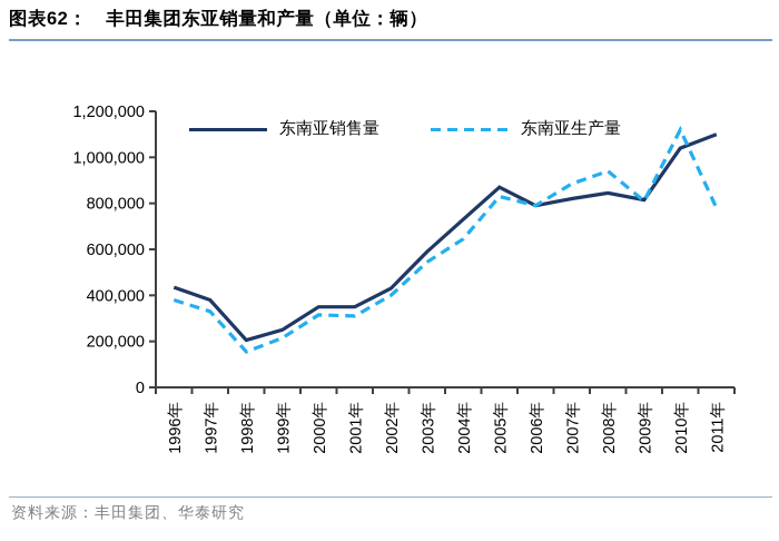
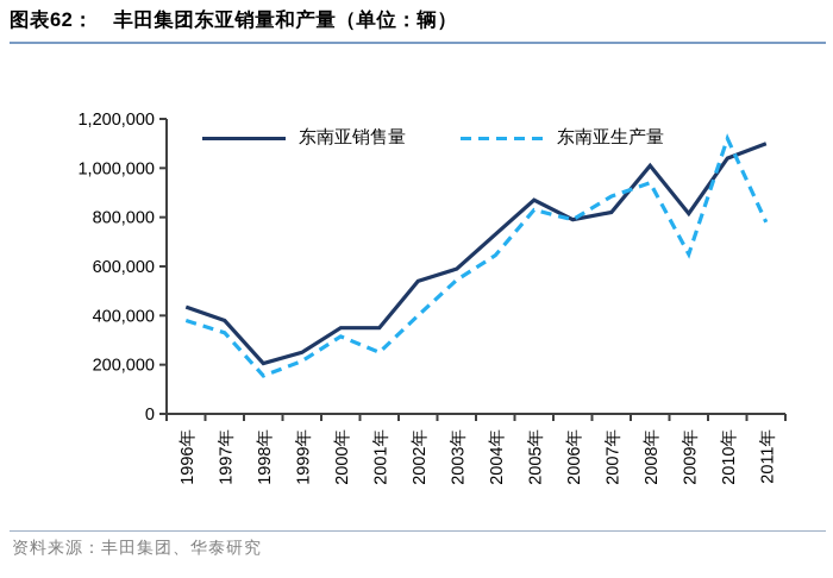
东南亚生产量/2001年: 310000 -> 250000
东南亚销售量/2002年: 430000 -> 540000
东南亚销售量/2008年: 840000 -> 1010000
东南亚生产量/2009年: 810000 -> 650000
